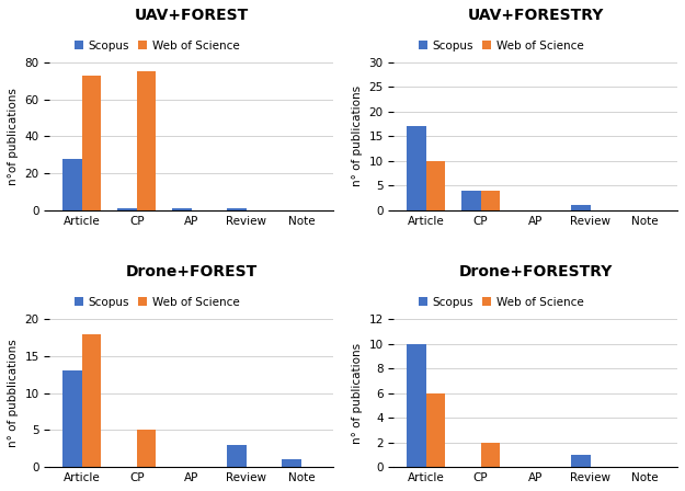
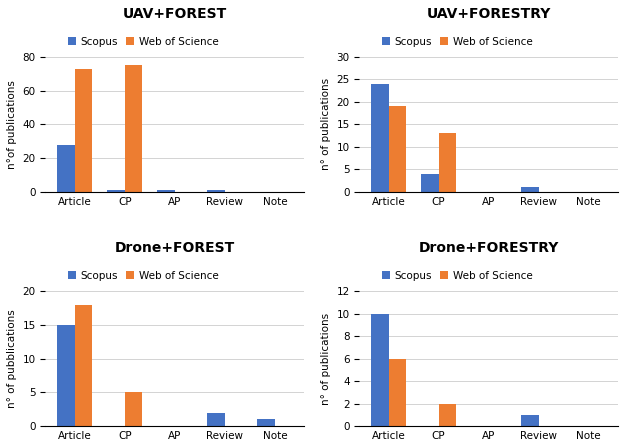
UAV+FORESTRY/Scopus/Article: 17 -> 24
UAV+FORESTRY/Web of Science/Article: 10 -> 19
UAV+FORESTRY/Web of Science/CP: 4 -> 13
Drone+FOREST/Scopus/Article: 13 -> 15
Drone+FOREST/Scopus/Review: 3 -> 2
